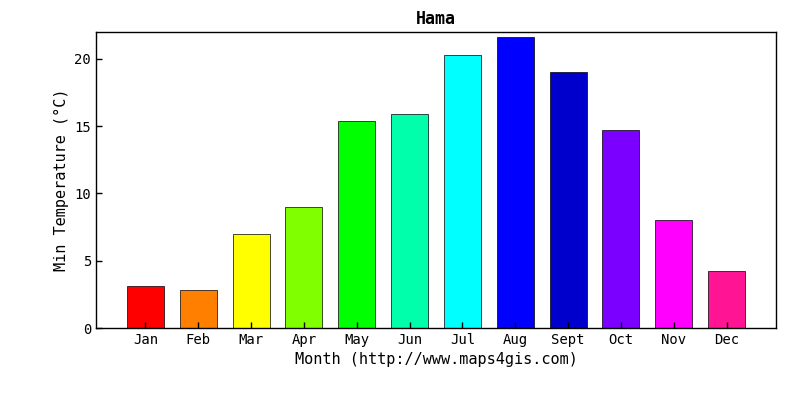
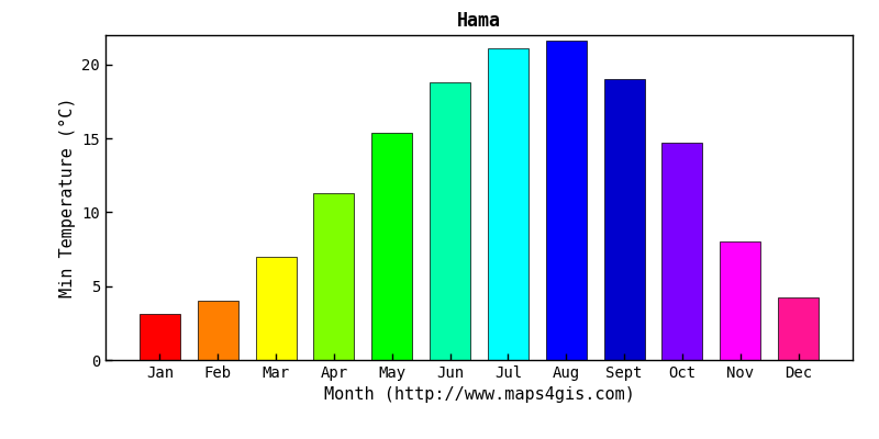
Feb: 2.8 -> 4.0
Apr: 9.0 -> 11.3
Jun: 15.9 -> 18.8
Jul: 20.3 -> 21.1
